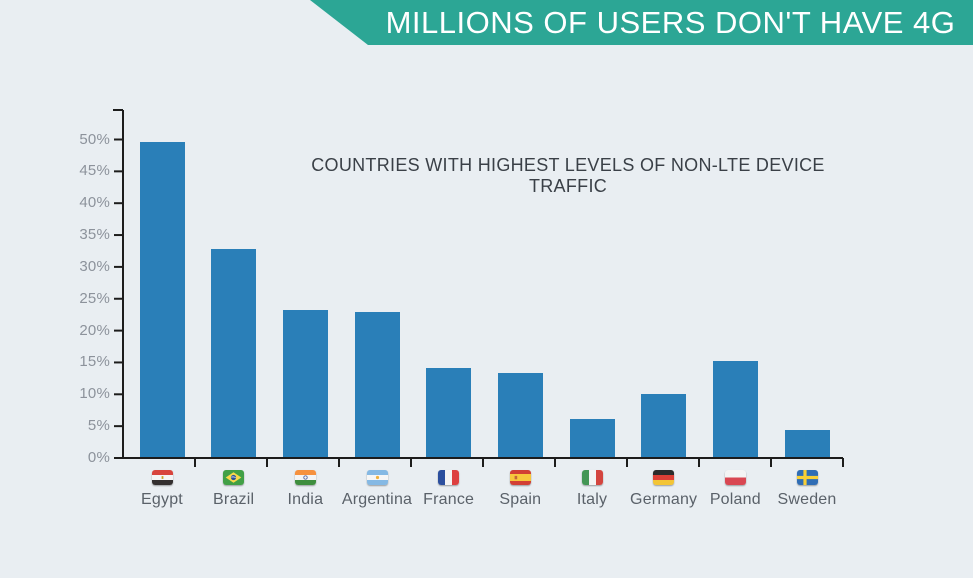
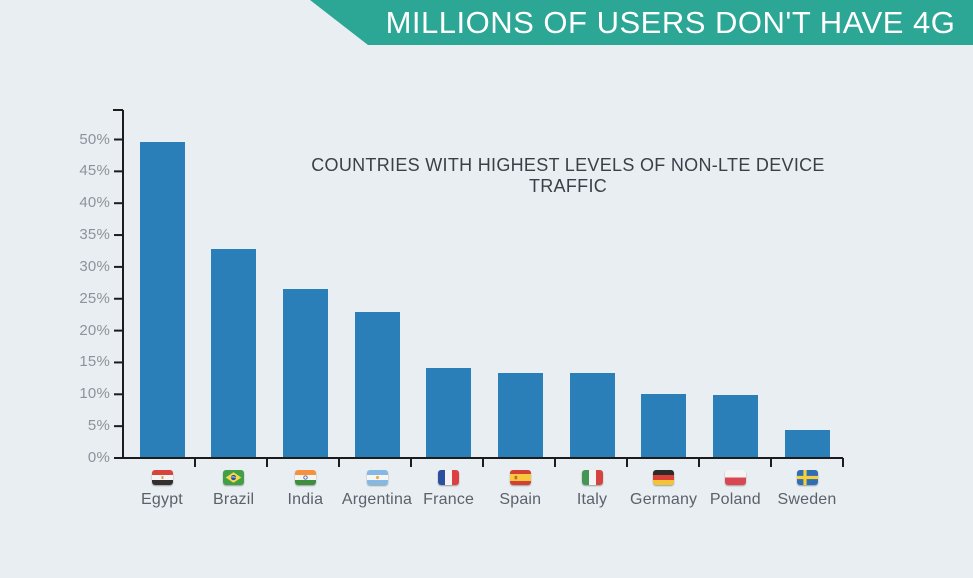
India: 23% -> 26%
Italy: 6% -> 13%
Poland: 15% -> 10%
